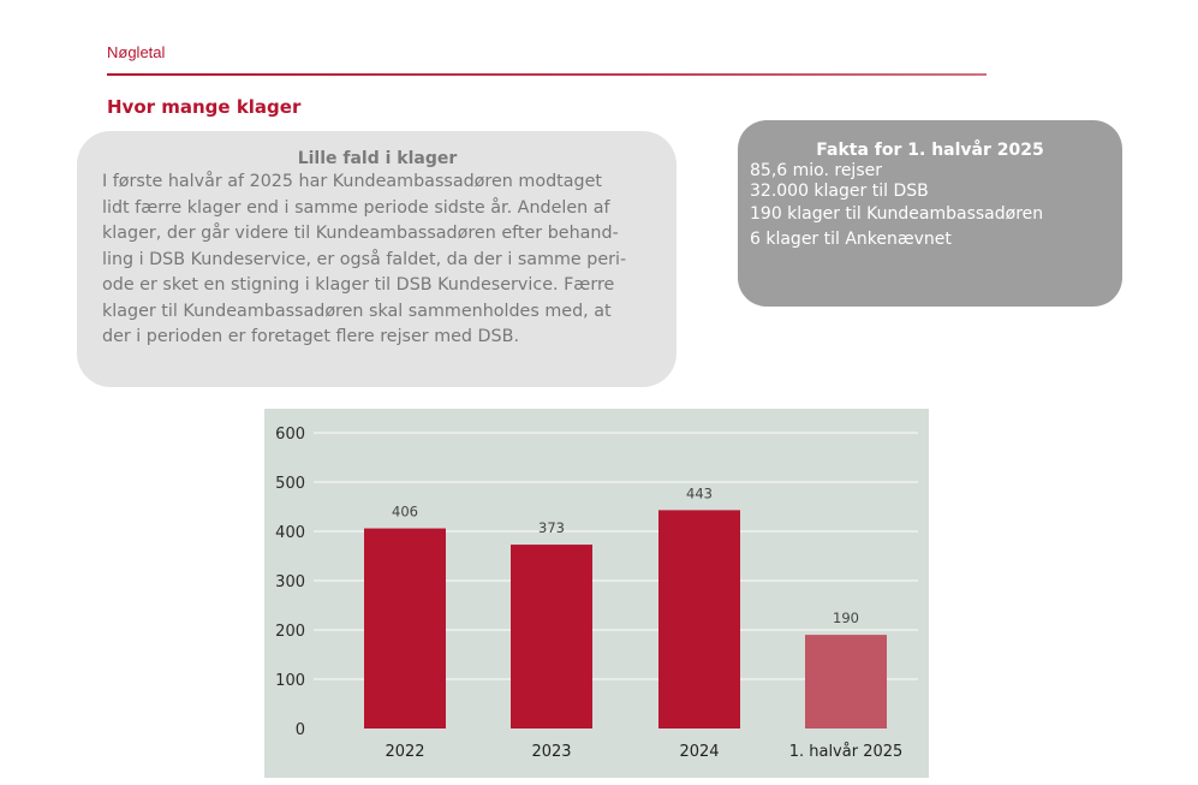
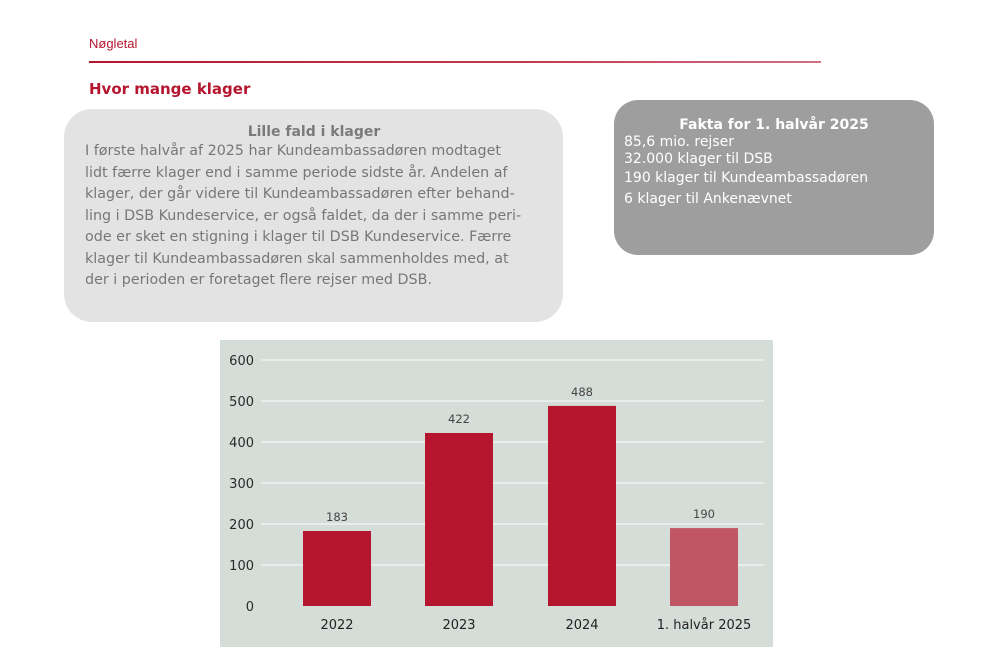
2022: 406 -> 183
2023: 373 -> 422
2024: 443 -> 488
